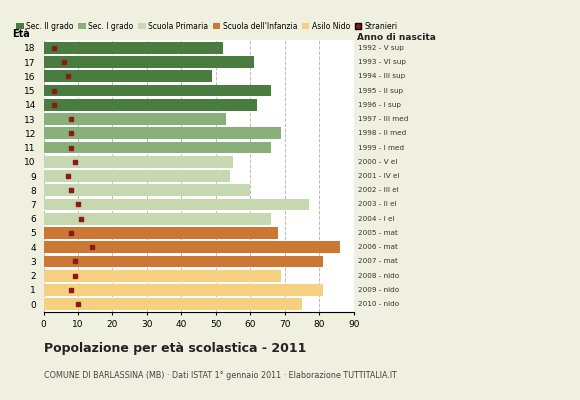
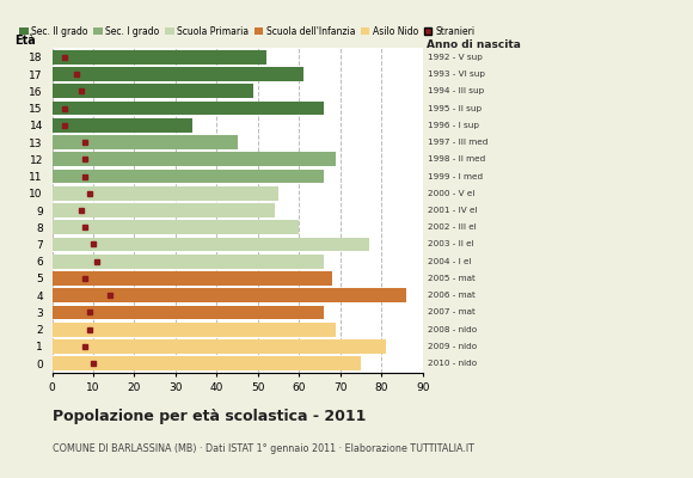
14: 62 -> 34
13: 53 -> 45
3: 81 -> 66
